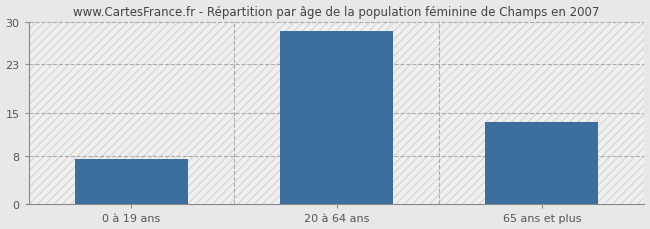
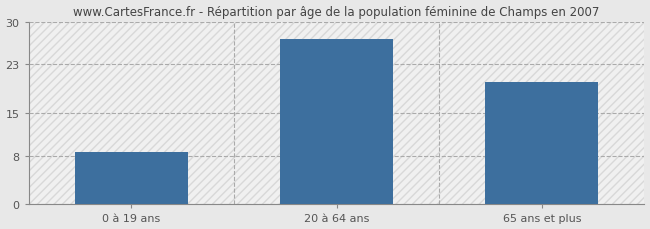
0 à 19 ans: 7.5 -> 8.6
20 à 64 ans: 28.5 -> 27.2
65 ans et plus: 13.5 -> 20.0
